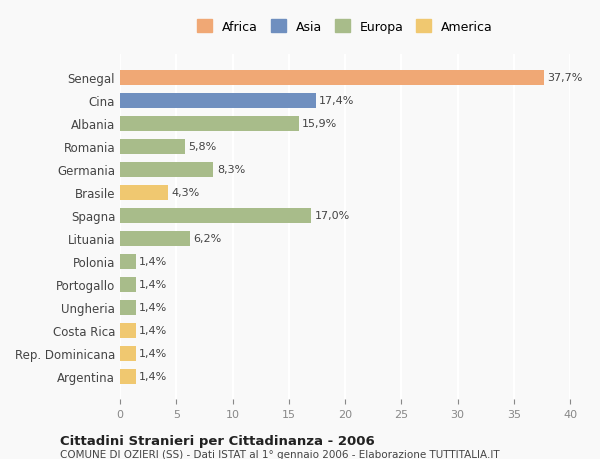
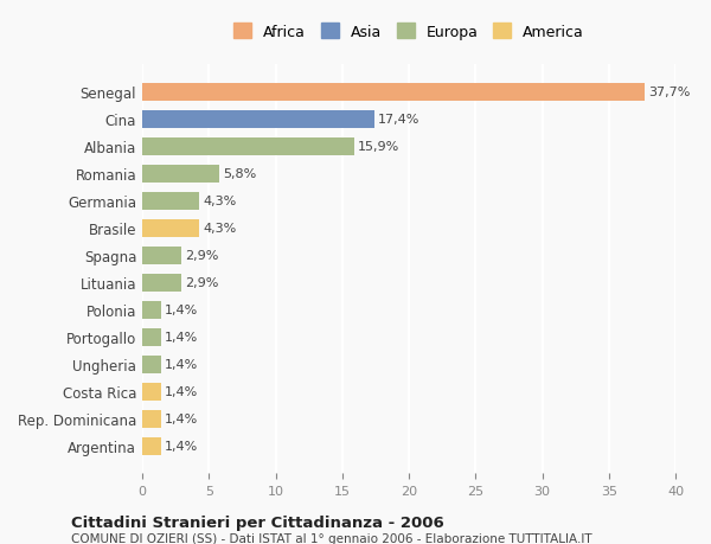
Germania: 8,3% -> 4,3%
Spagna: 17,0% -> 2,9%
Lituania: 6,2% -> 2,9%
